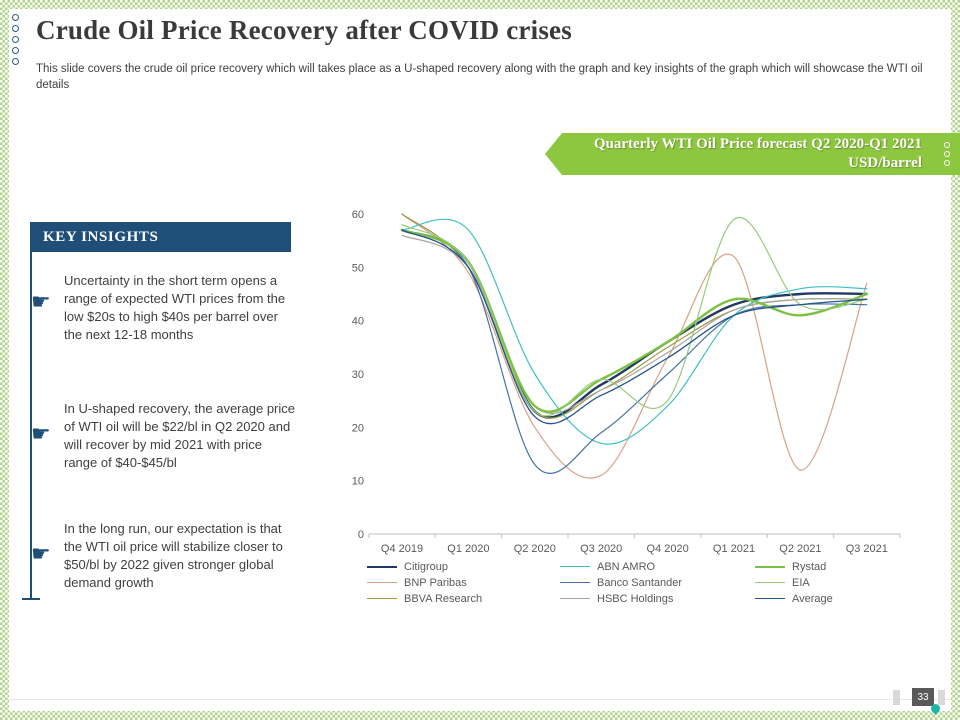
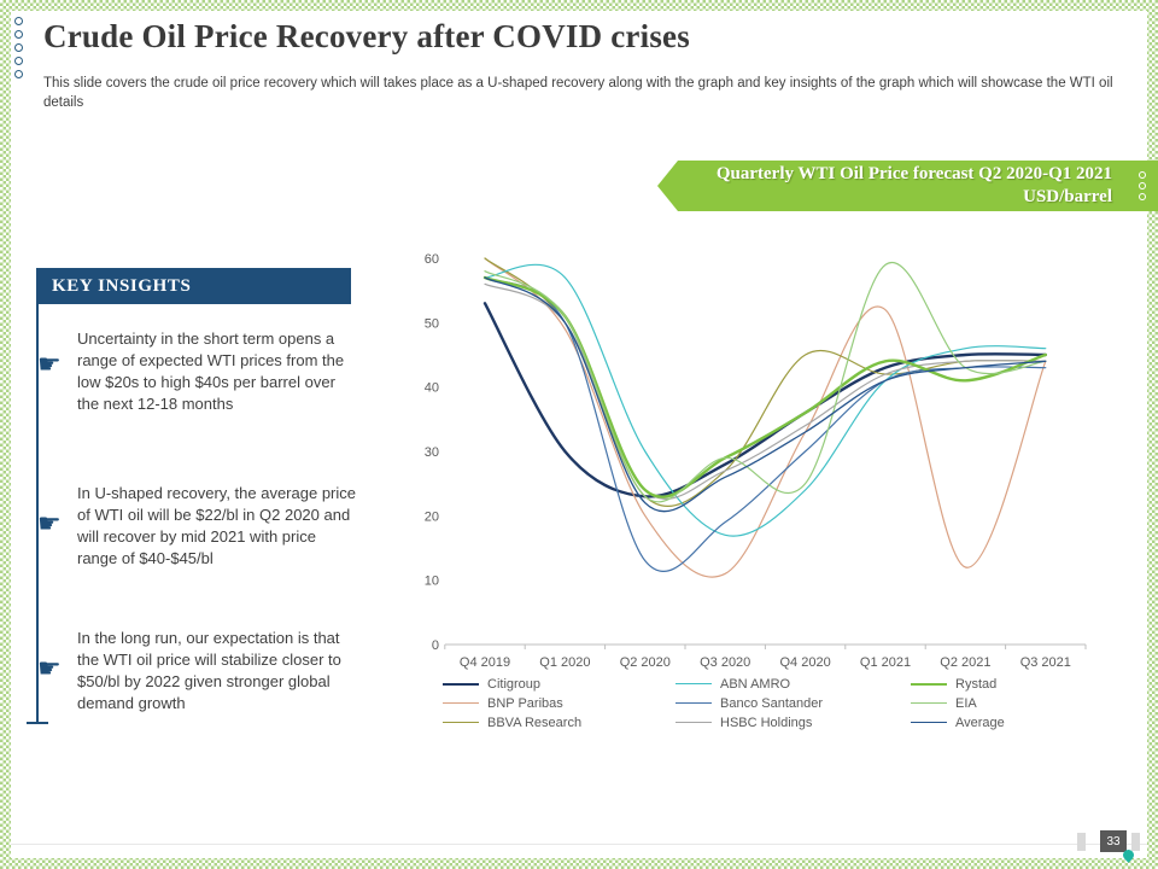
Citigroup/Q4 2019: 57 -> 53
Citigroup/Q1 2020: 51 -> 30
BBVA Research/Q4 2020: 35 -> 45
BNP Paribas/Q3 2021: 47 -> 44
